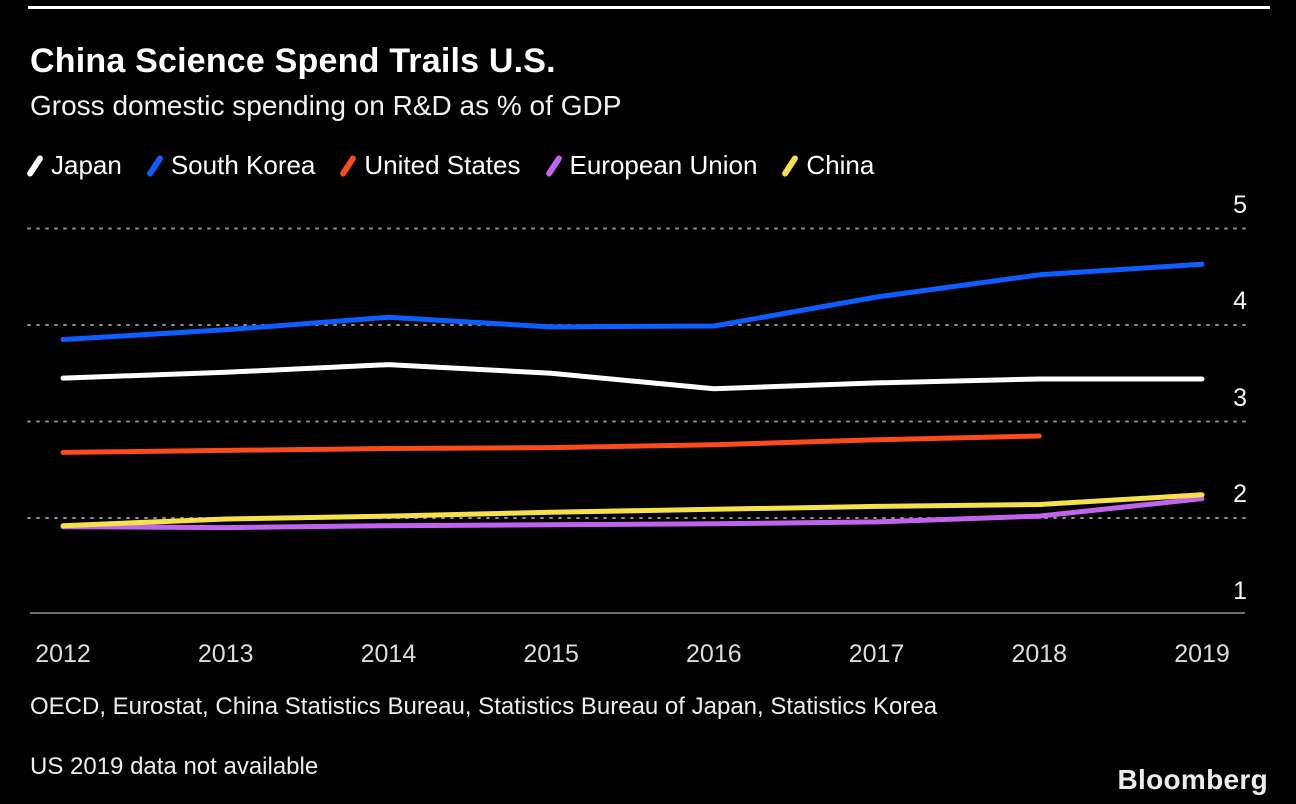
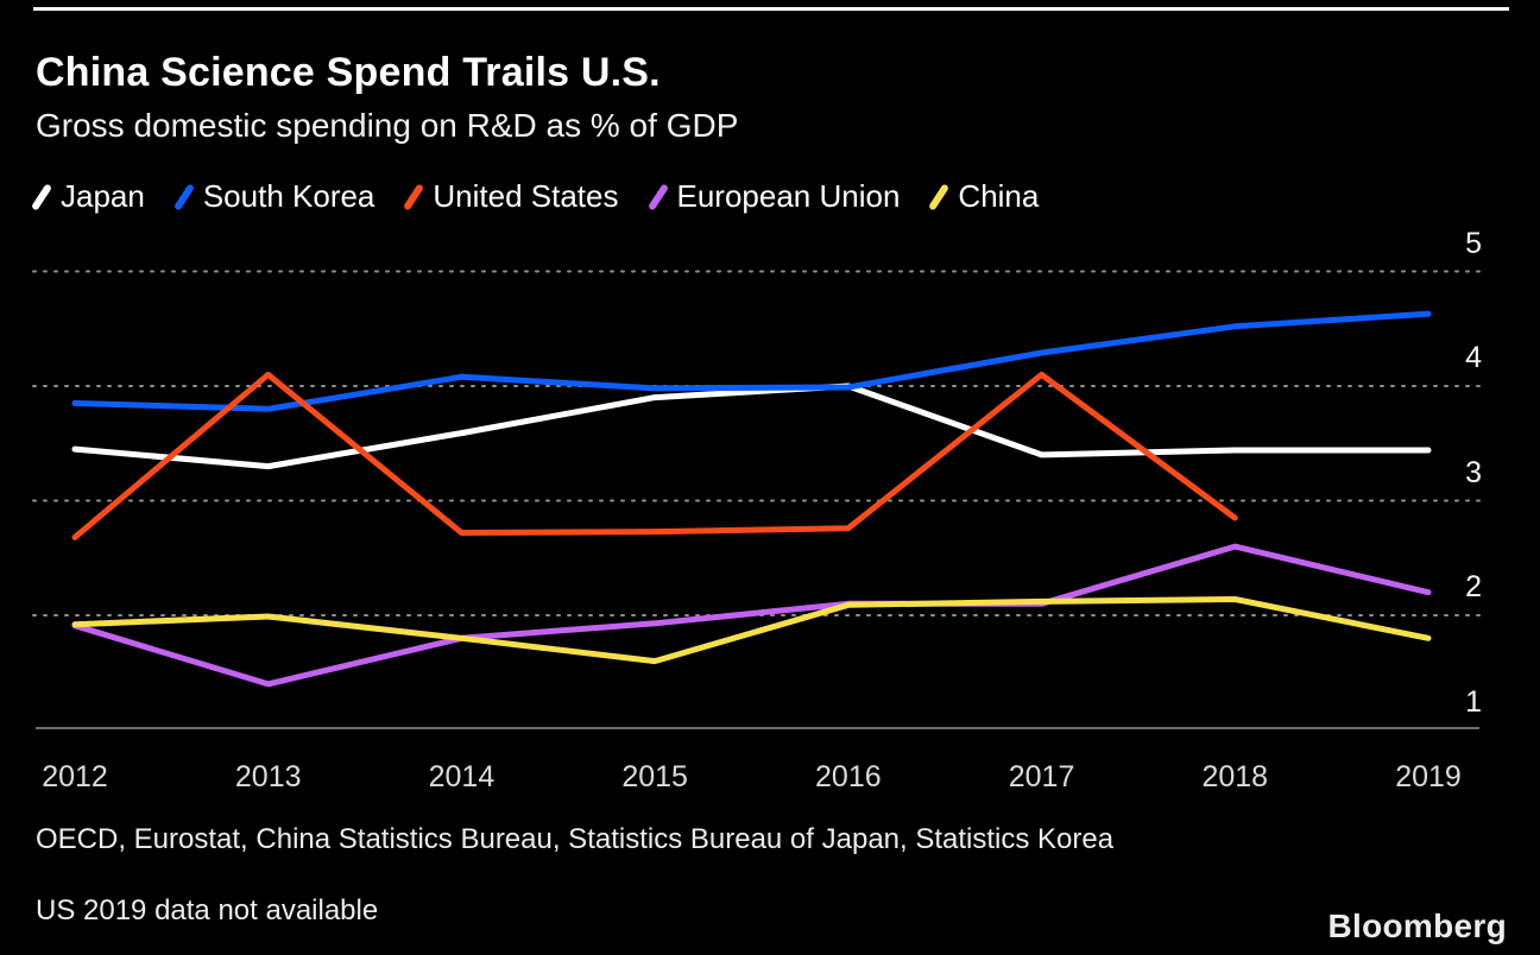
Japan/2013: 3.5 -> 3.3
South Korea/2013: 4.0 -> 3.8
United States/2013: 2.7 -> 4.1
European Union/2013: 1.9 -> 1.4
European Union/2014: 1.9 -> 1.8
China/2014: 2.0 -> 1.8
Japan/2015: 3.5 -> 3.9
China/2015: 2.1 -> 1.6
Japan/2016: 3.3 -> 4.0
European Union/2016: 1.9 -> 2.1
United States/2017: 2.8 -> 4.1
European Union/2017: 2.0 -> 2.1
European Union/2018: 2.0 -> 2.6
China/2019: 2.2 -> 1.8
